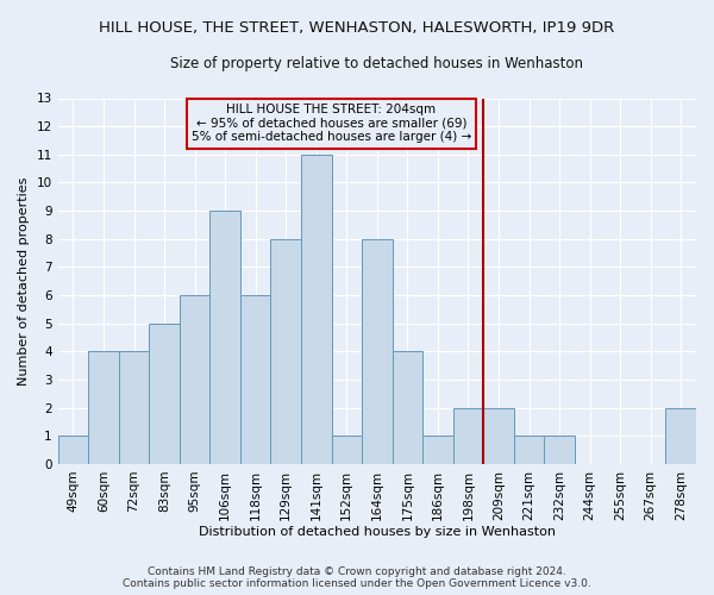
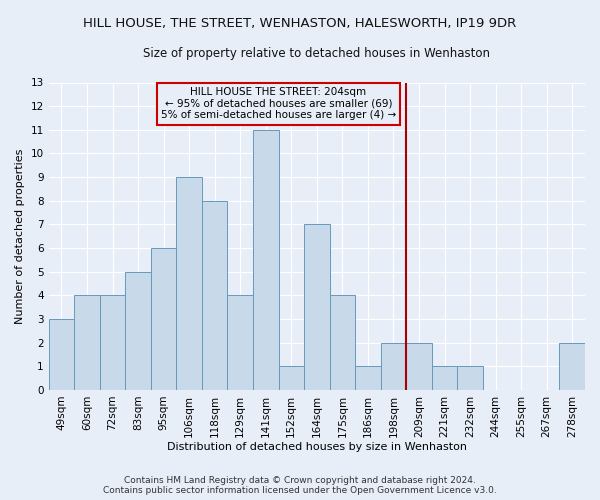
49sqm: 1 -> 3
118sqm: 6 -> 8
129sqm: 8 -> 4
164sqm: 8 -> 7
